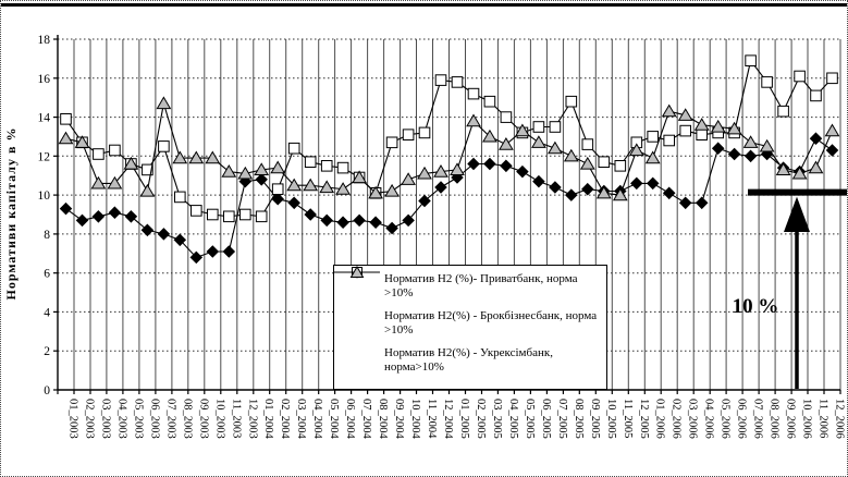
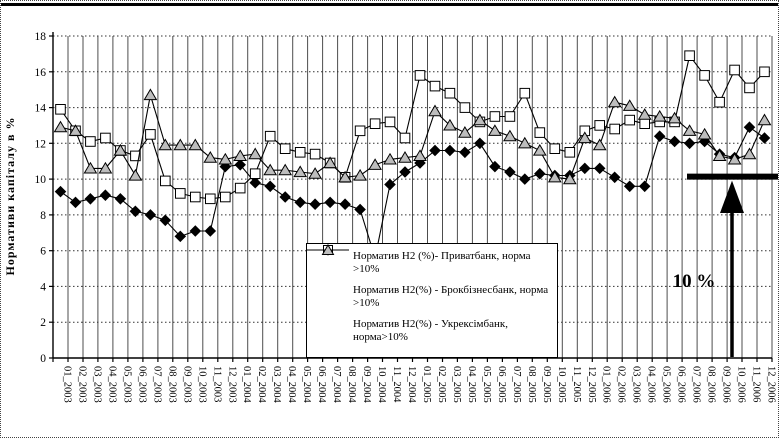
Норматив Н2(%) - Брокбізнесбанк, норма >10%/01_2004: 8.9 -> 9.5
Норматив Н2 (%)- Приватбанк, норма >10%/10_2004: 8.7 -> 5.6
Норматив Н2(%) - Брокбізнесбанк, норма >10%/12_2004: 15.9 -> 12.3
Норматив Н2 (%)- Приватбанк, норма >10%/05_2005: 11.2 -> 12.0
